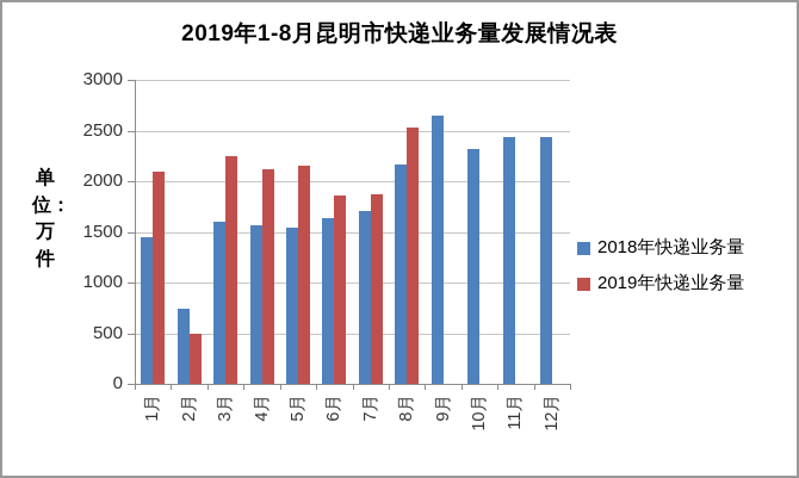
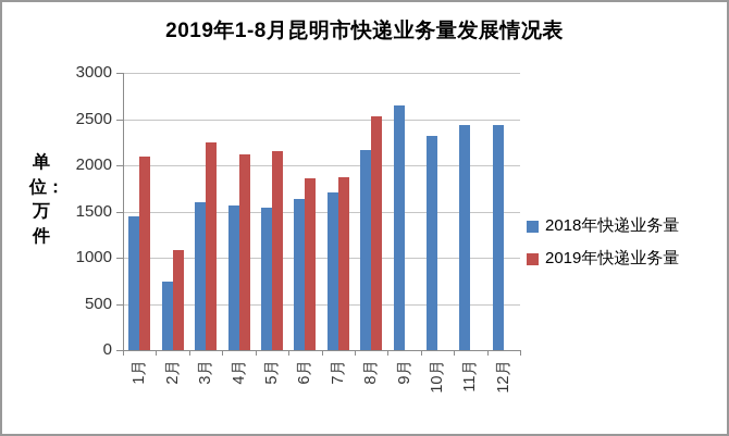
2019年快递业务量/2月: 500 -> 1100
